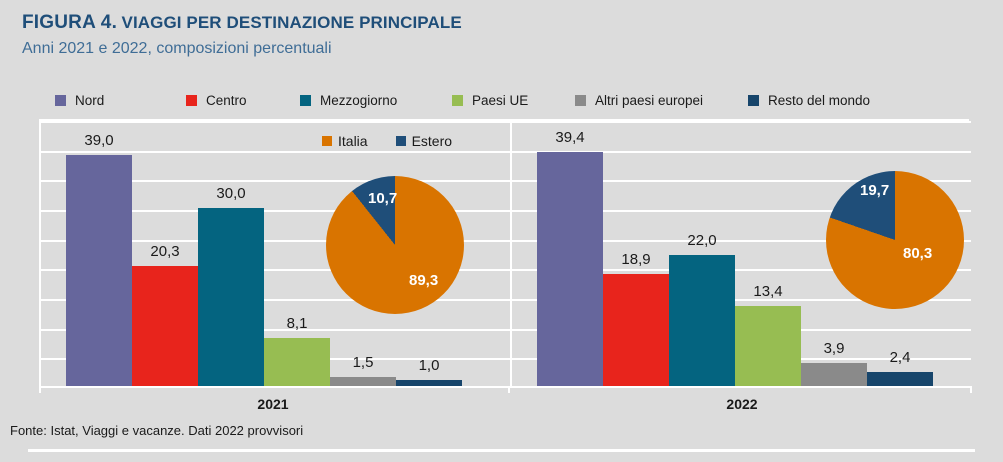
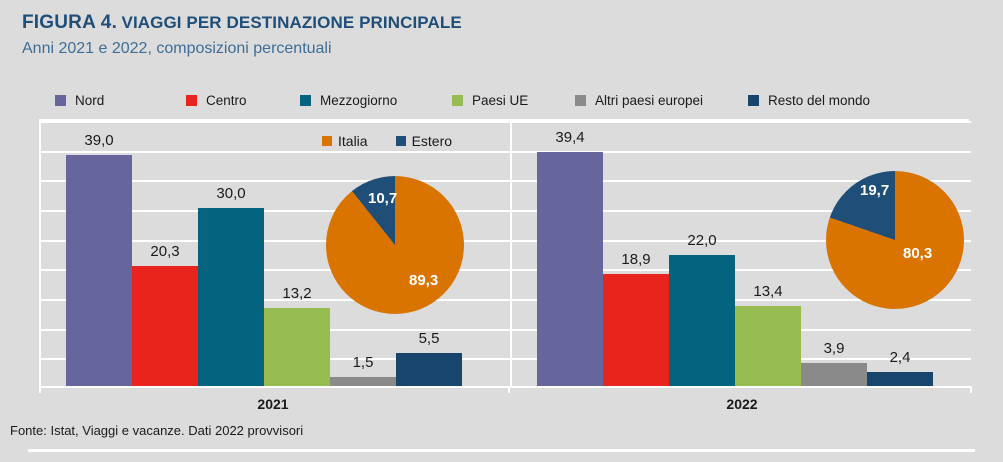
Paesi UE/2021: 8,1 -> 13,2
Resto del mondo/2021: 1,0 -> 5,5
